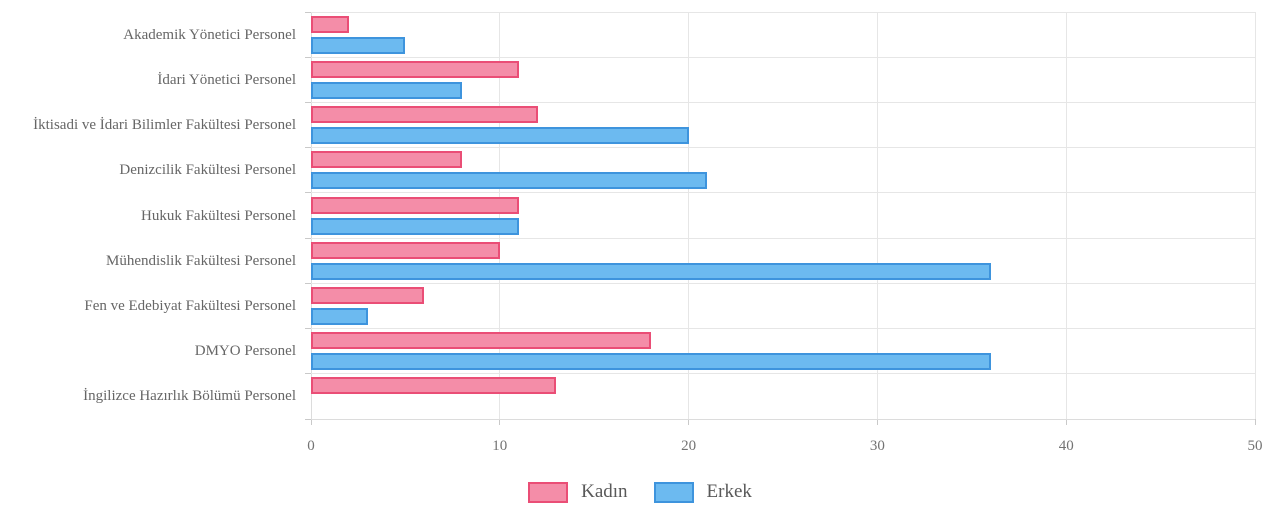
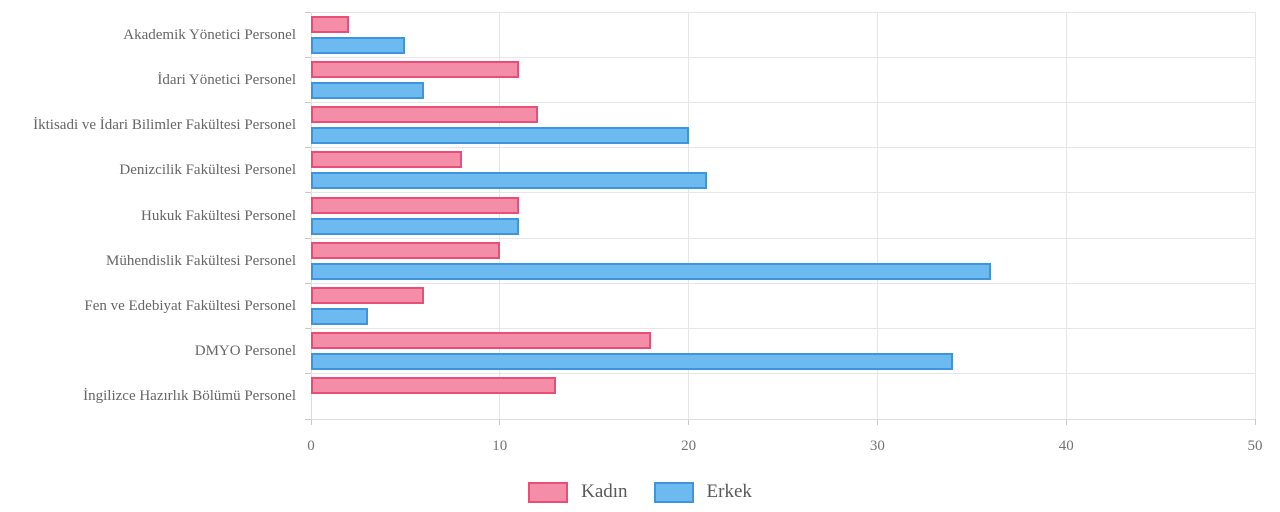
Erkek/İdari Yönetici Personel: 8 -> 6
Erkek/DMYO Personel: 36 -> 34
